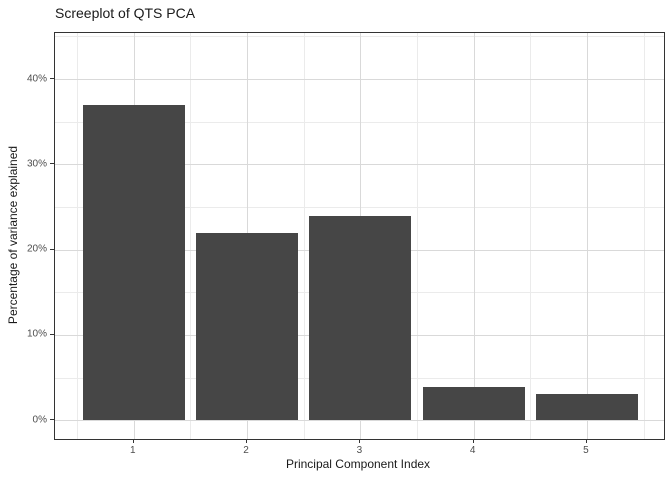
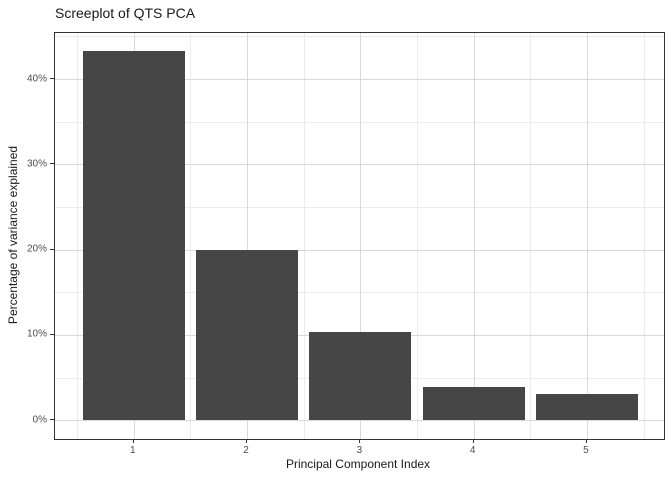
1: 37% -> 43%
2: 22% -> 20%
3: 24% -> 10%
